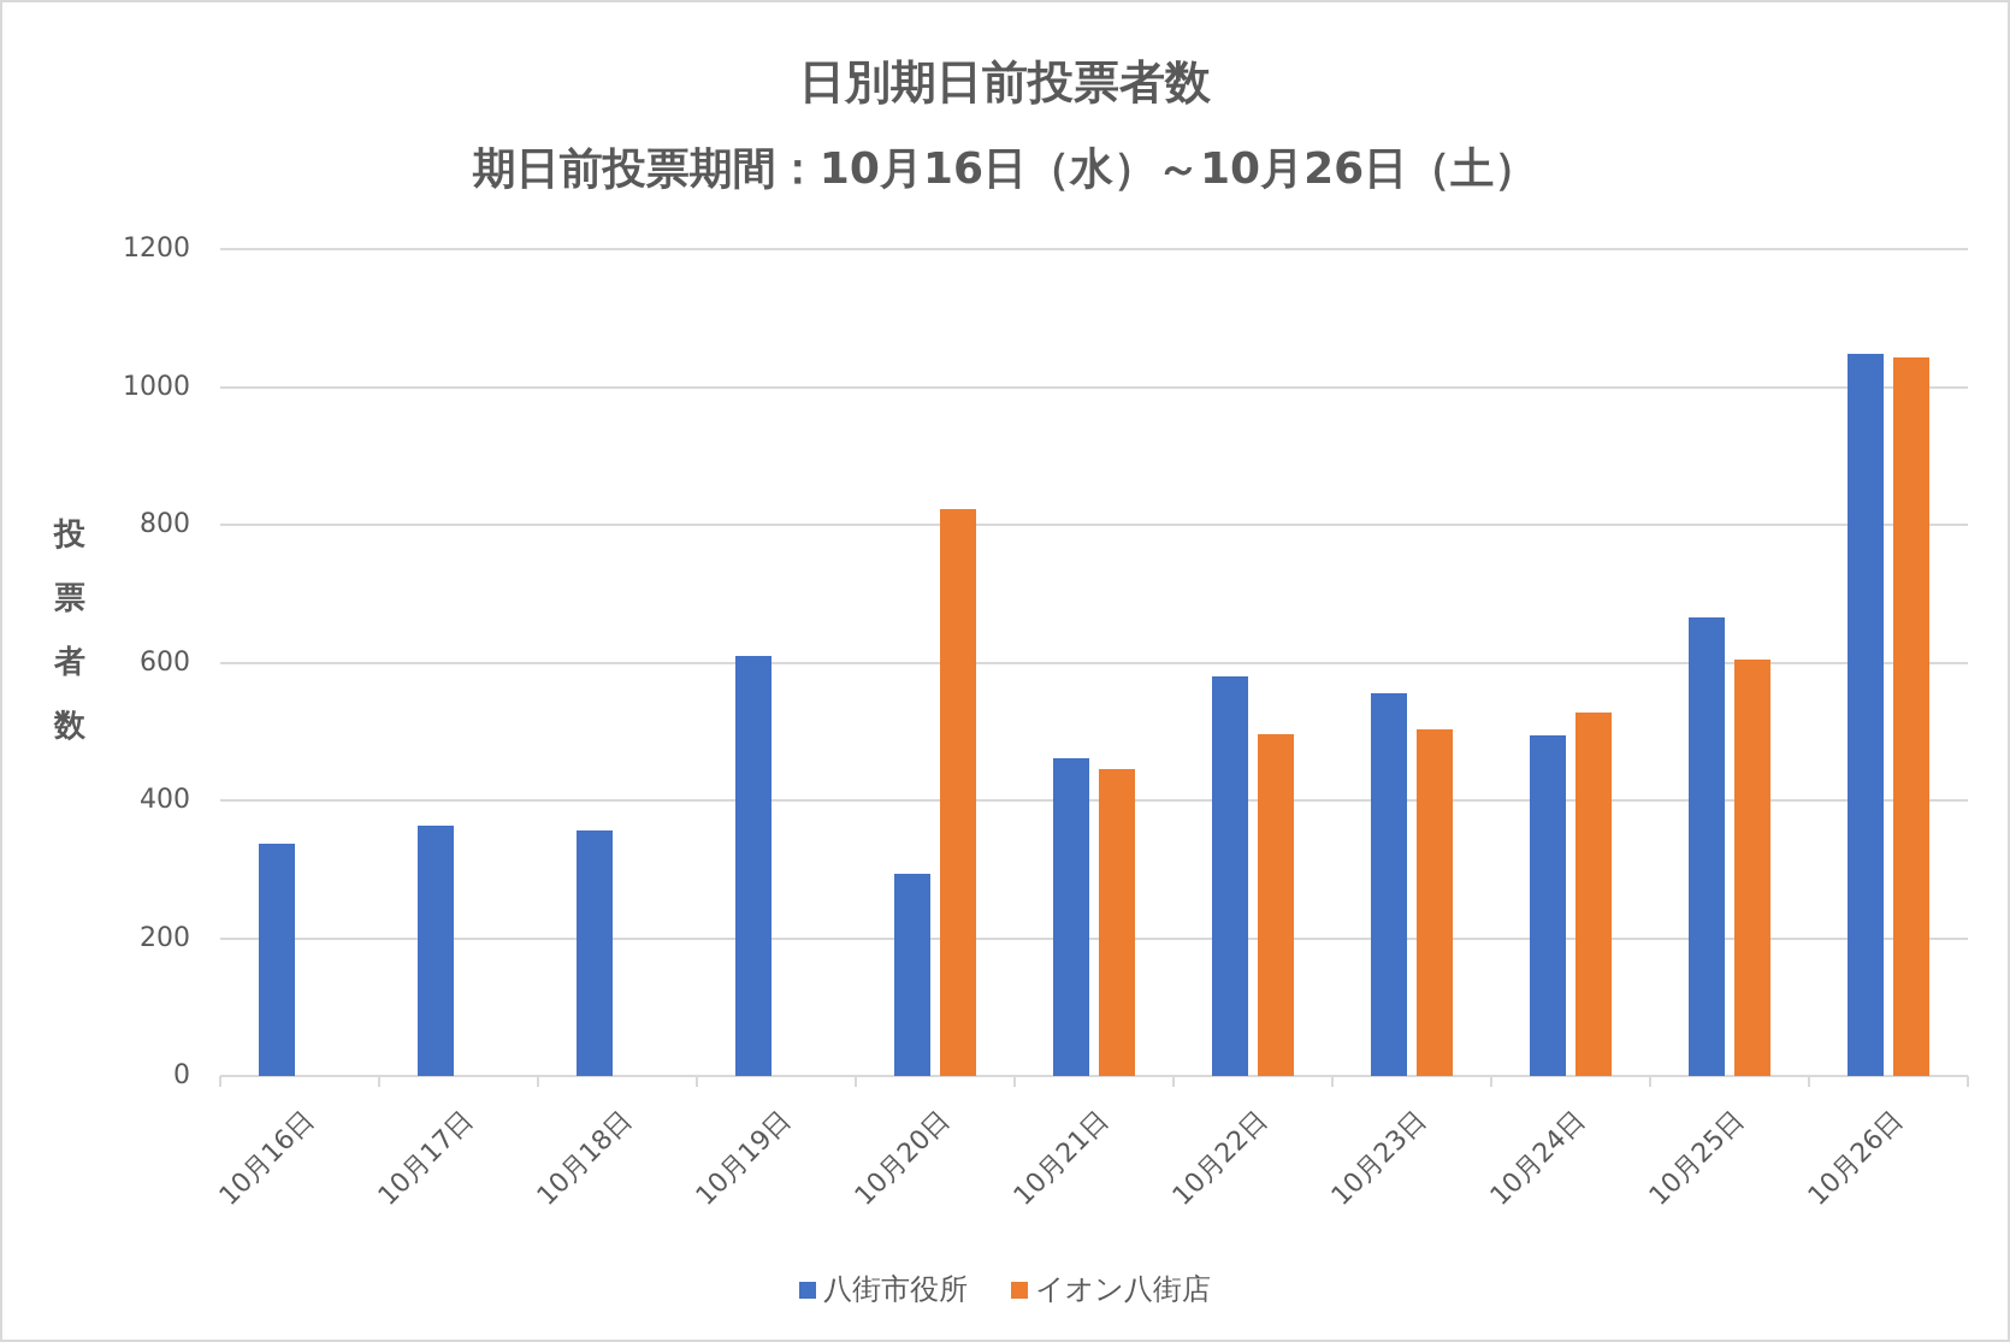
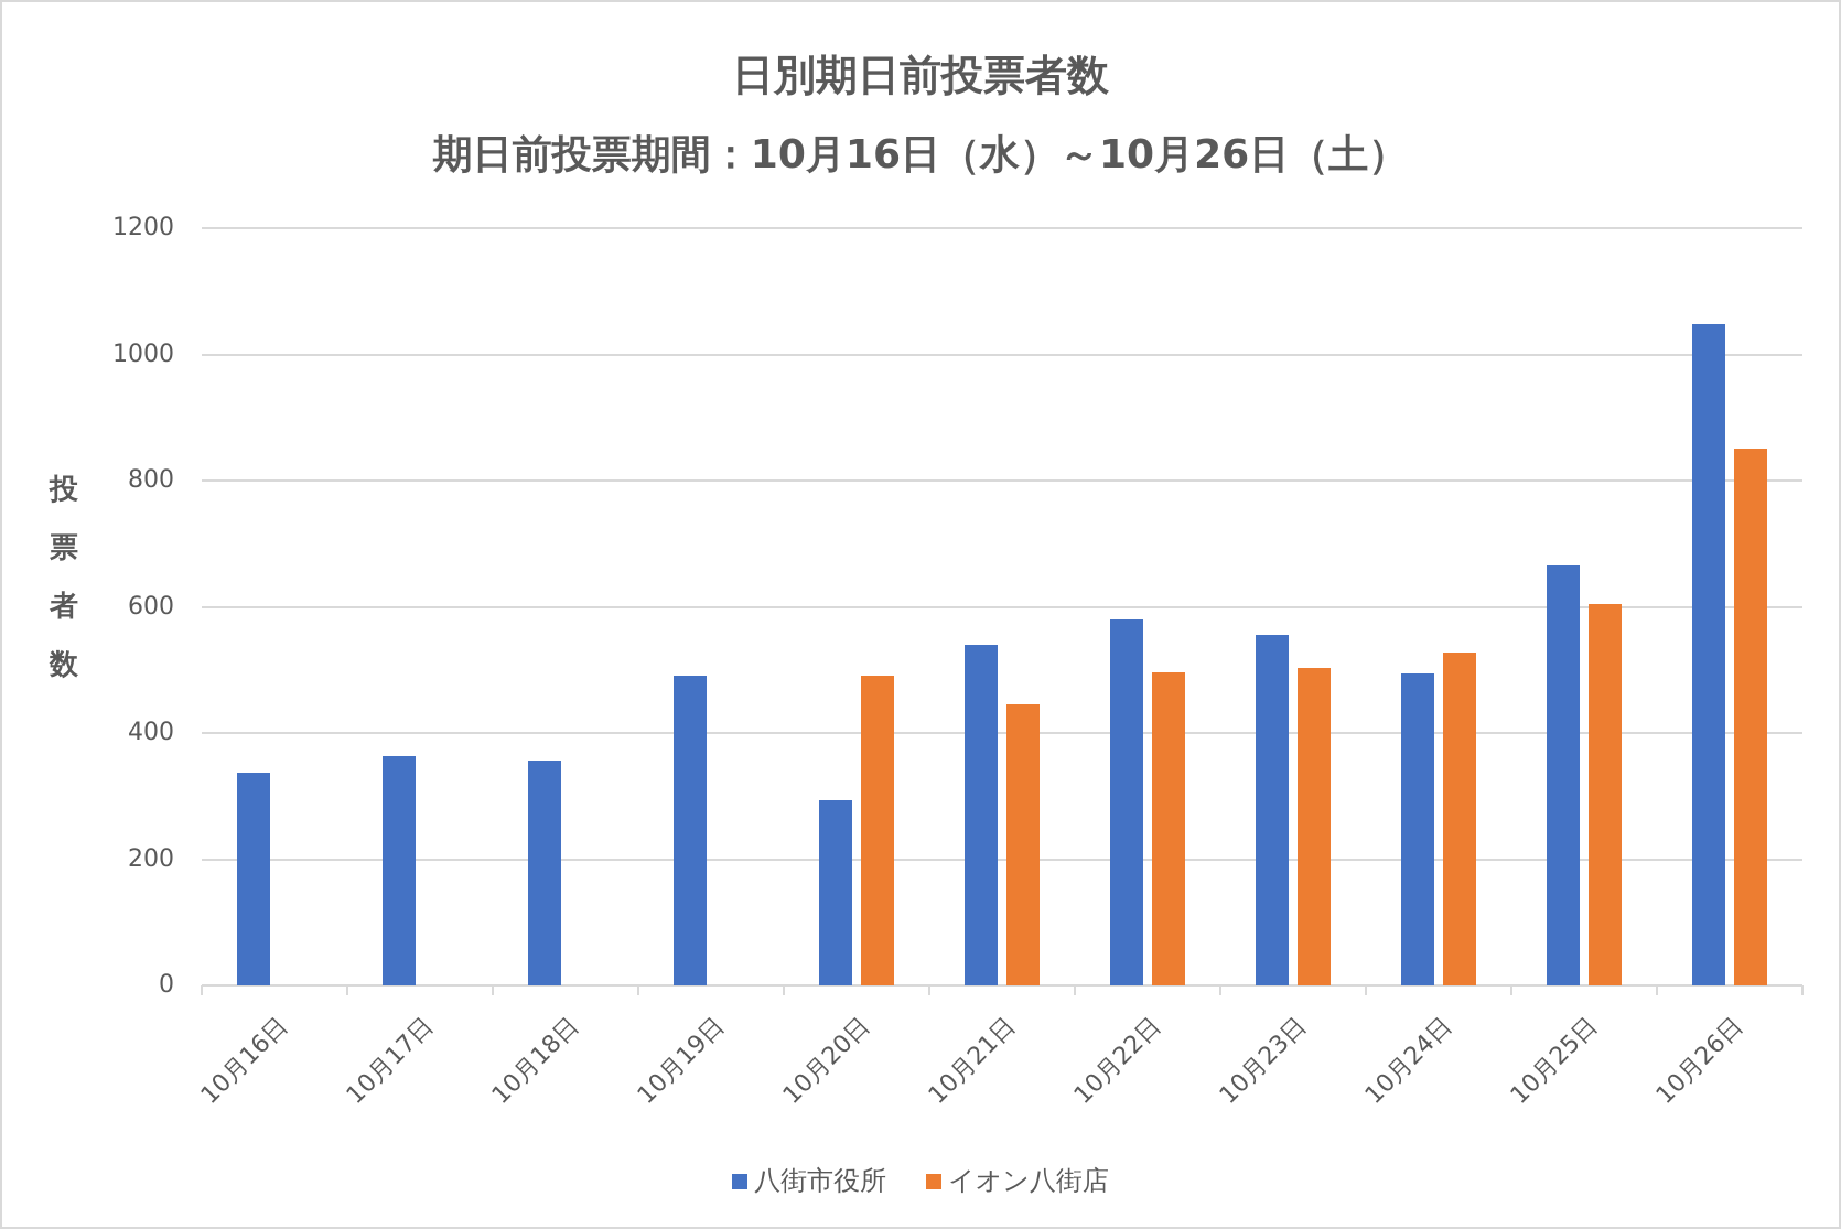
八街市役所/10月19日: 610 -> 490
イオン八街店/10月20日: 820 -> 490
八街市役所/10月21日: 460 -> 540
イオン八街店/10月26日: 1040 -> 850
